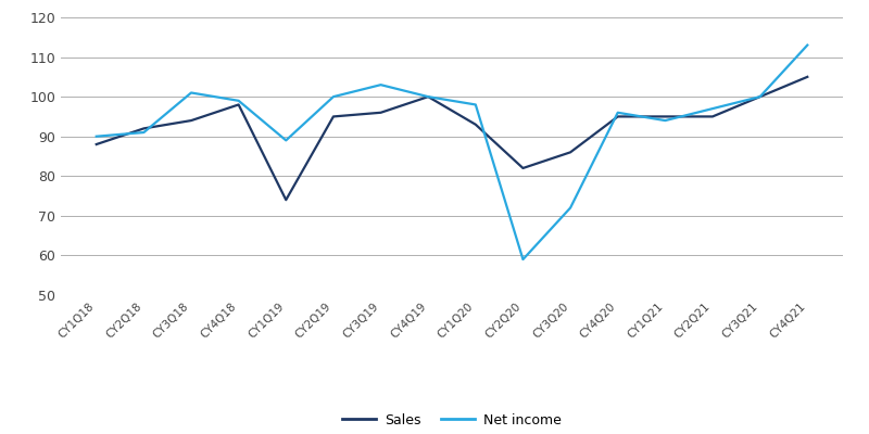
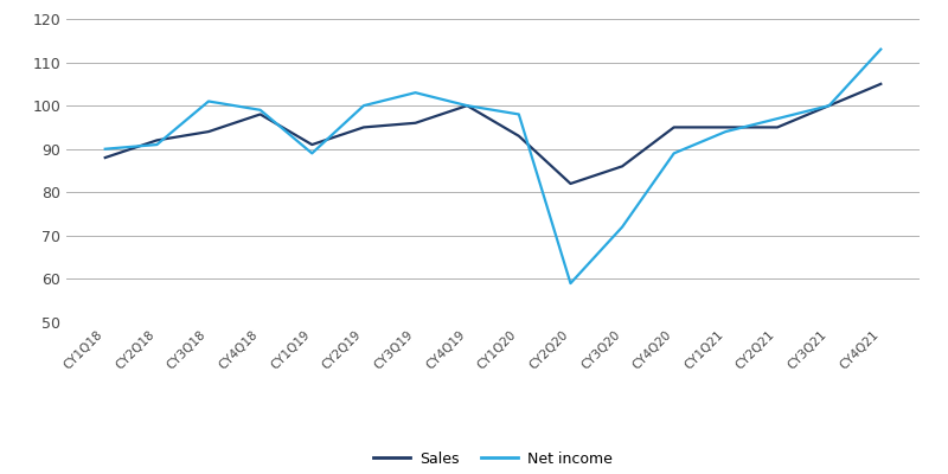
Sales/CY1Q19: 74 -> 91
Net income/CY4Q20: 96 -> 89
